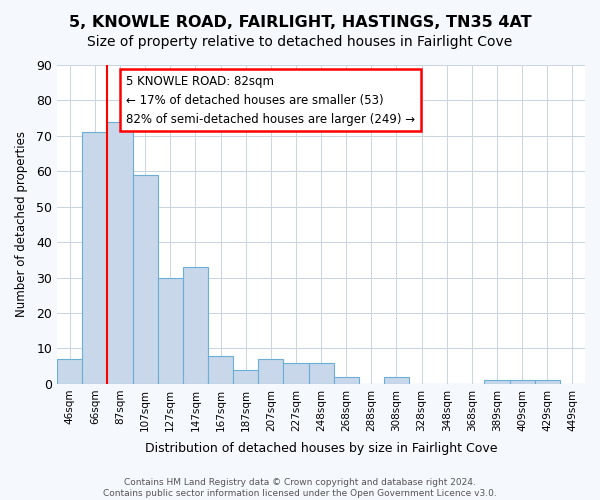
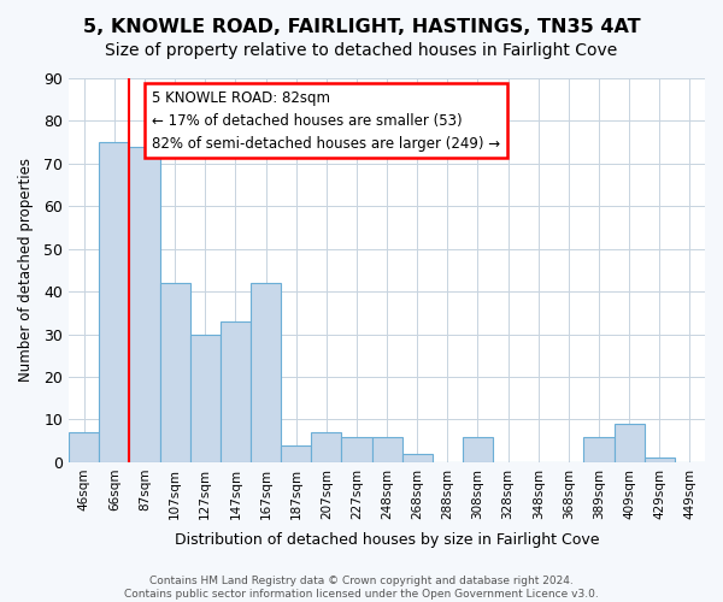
66sqm: 71 -> 75
107sqm: 59 -> 42
167sqm: 8 -> 42
308sqm: 2 -> 6
389sqm: 1 -> 6
409sqm: 1 -> 9
